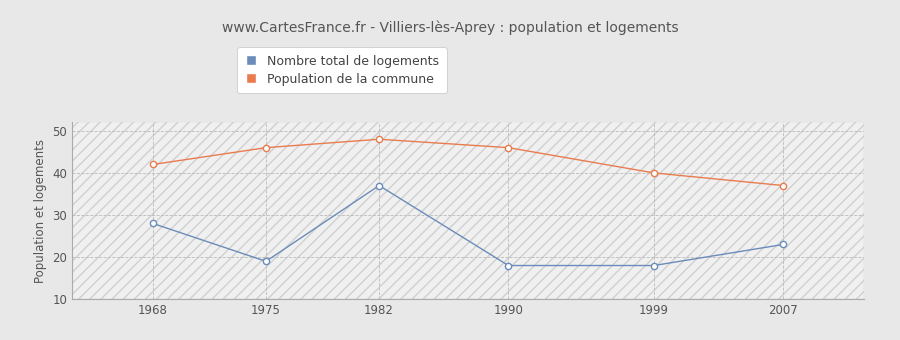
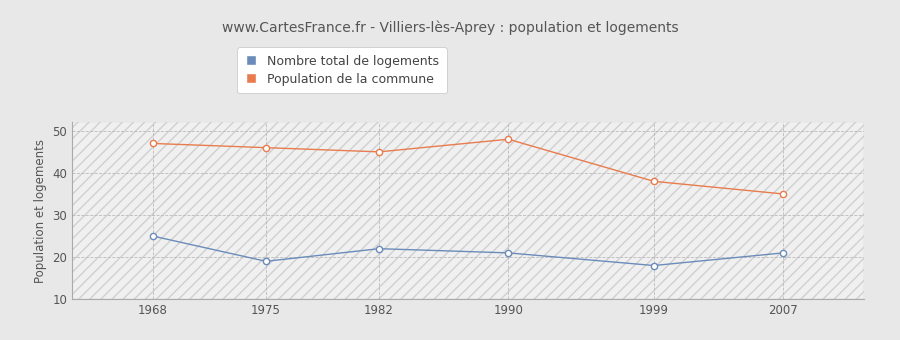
Nombre total de logements/1968: 28 -> 25
Population de la commune/1968: 42 -> 47
Nombre total de logements/1982: 37 -> 22
Population de la commune/1982: 48 -> 45
Nombre total de logements/1990: 18 -> 21
Population de la commune/1990: 46 -> 48
Population de la commune/1999: 40 -> 38
Nombre total de logements/2007: 23 -> 21
Population de la commune/2007: 37 -> 35
